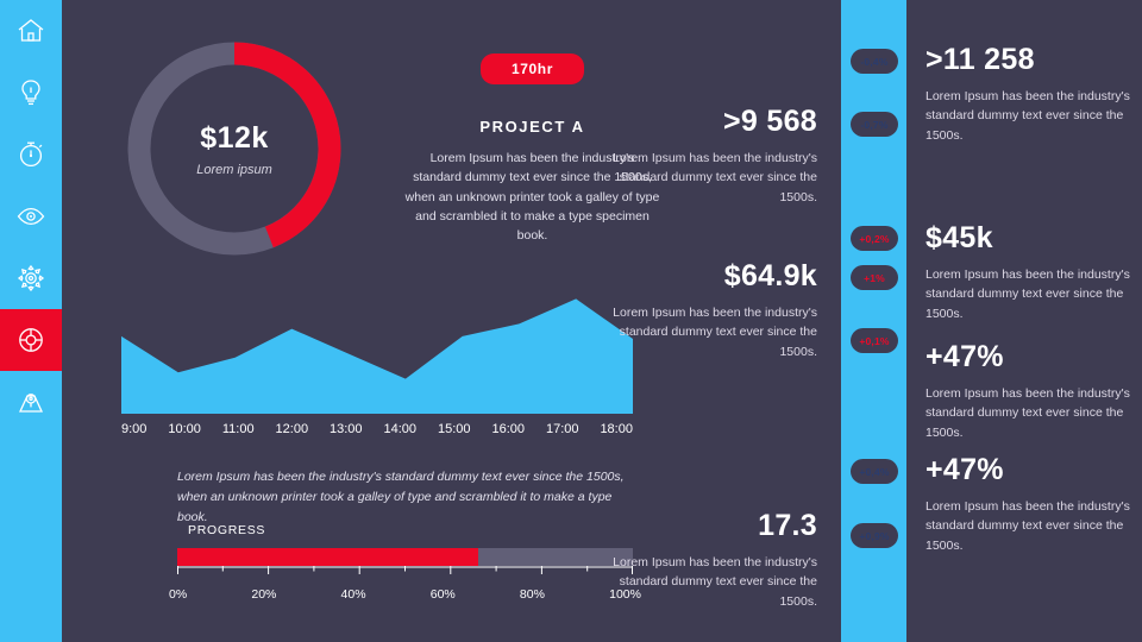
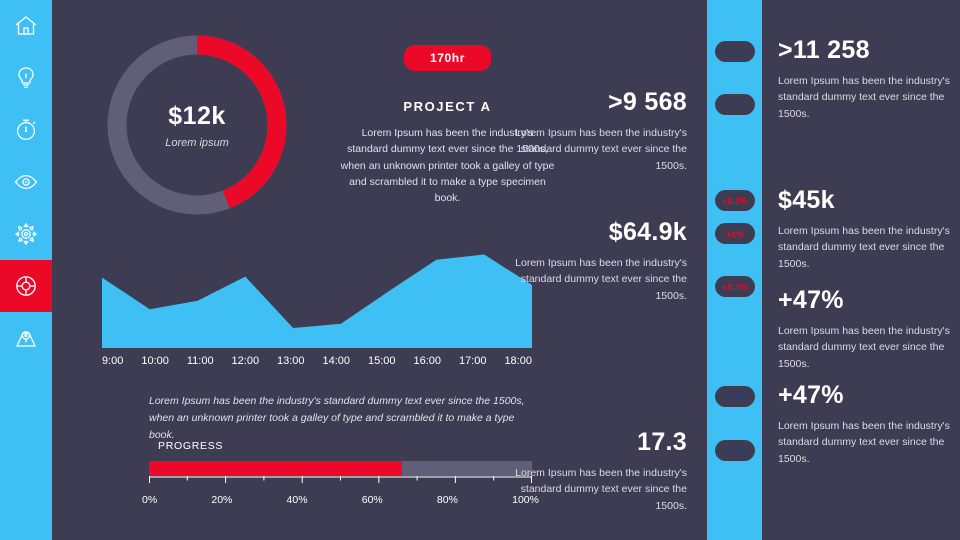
9:00: 62% -> 67%
10:00: 33% -> 37%
13:00: 48% -> 19%
14:00: 28% -> 23%
15:00: 62% -> 54%
16:00: 72% -> 84%
17:00: 92% -> 89%
